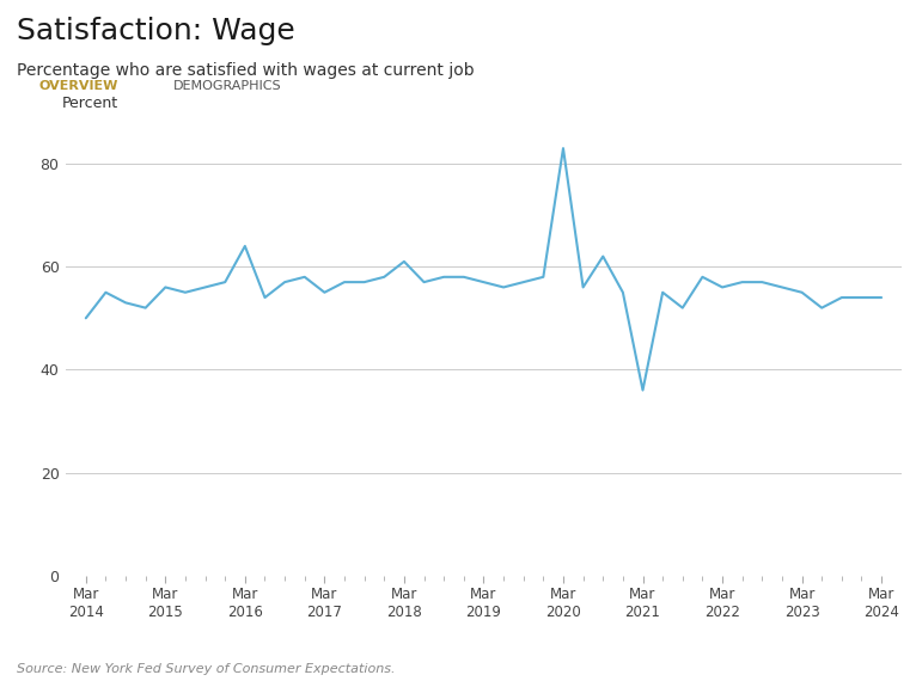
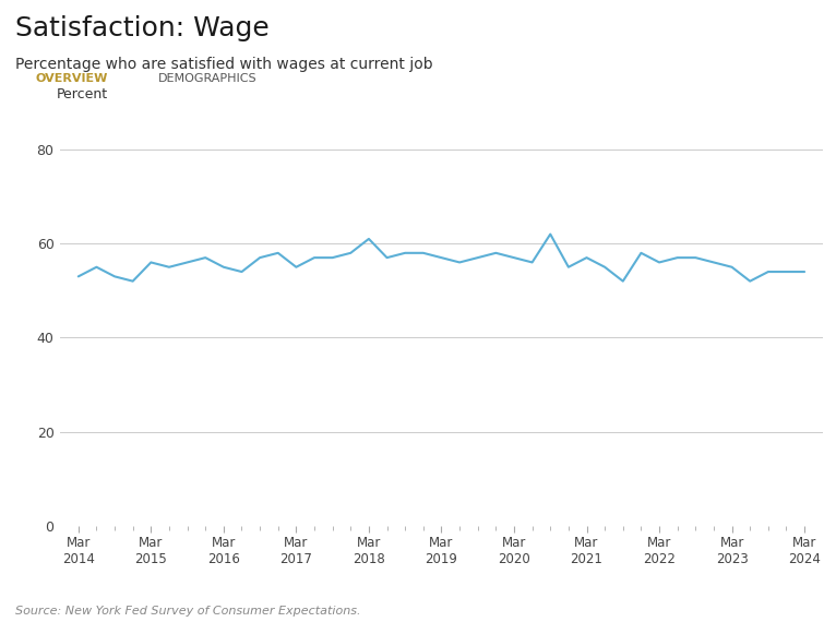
Mar 2014: 50 -> 53
Mar 2016: 64 -> 55
Mar 2020: 83 -> 57
Mar 2021: 36 -> 57
